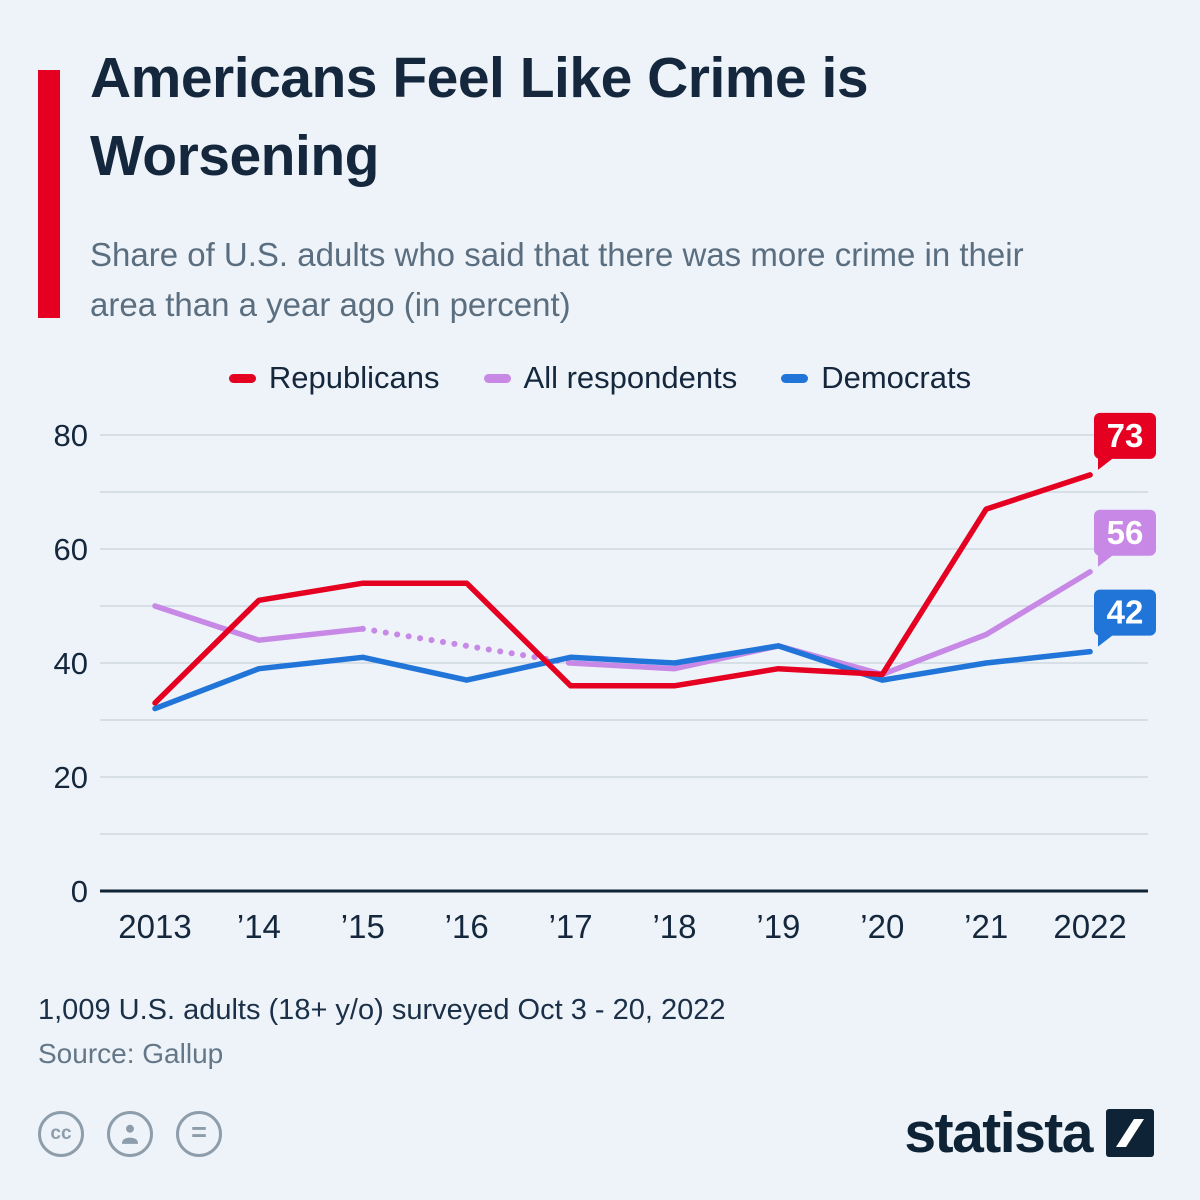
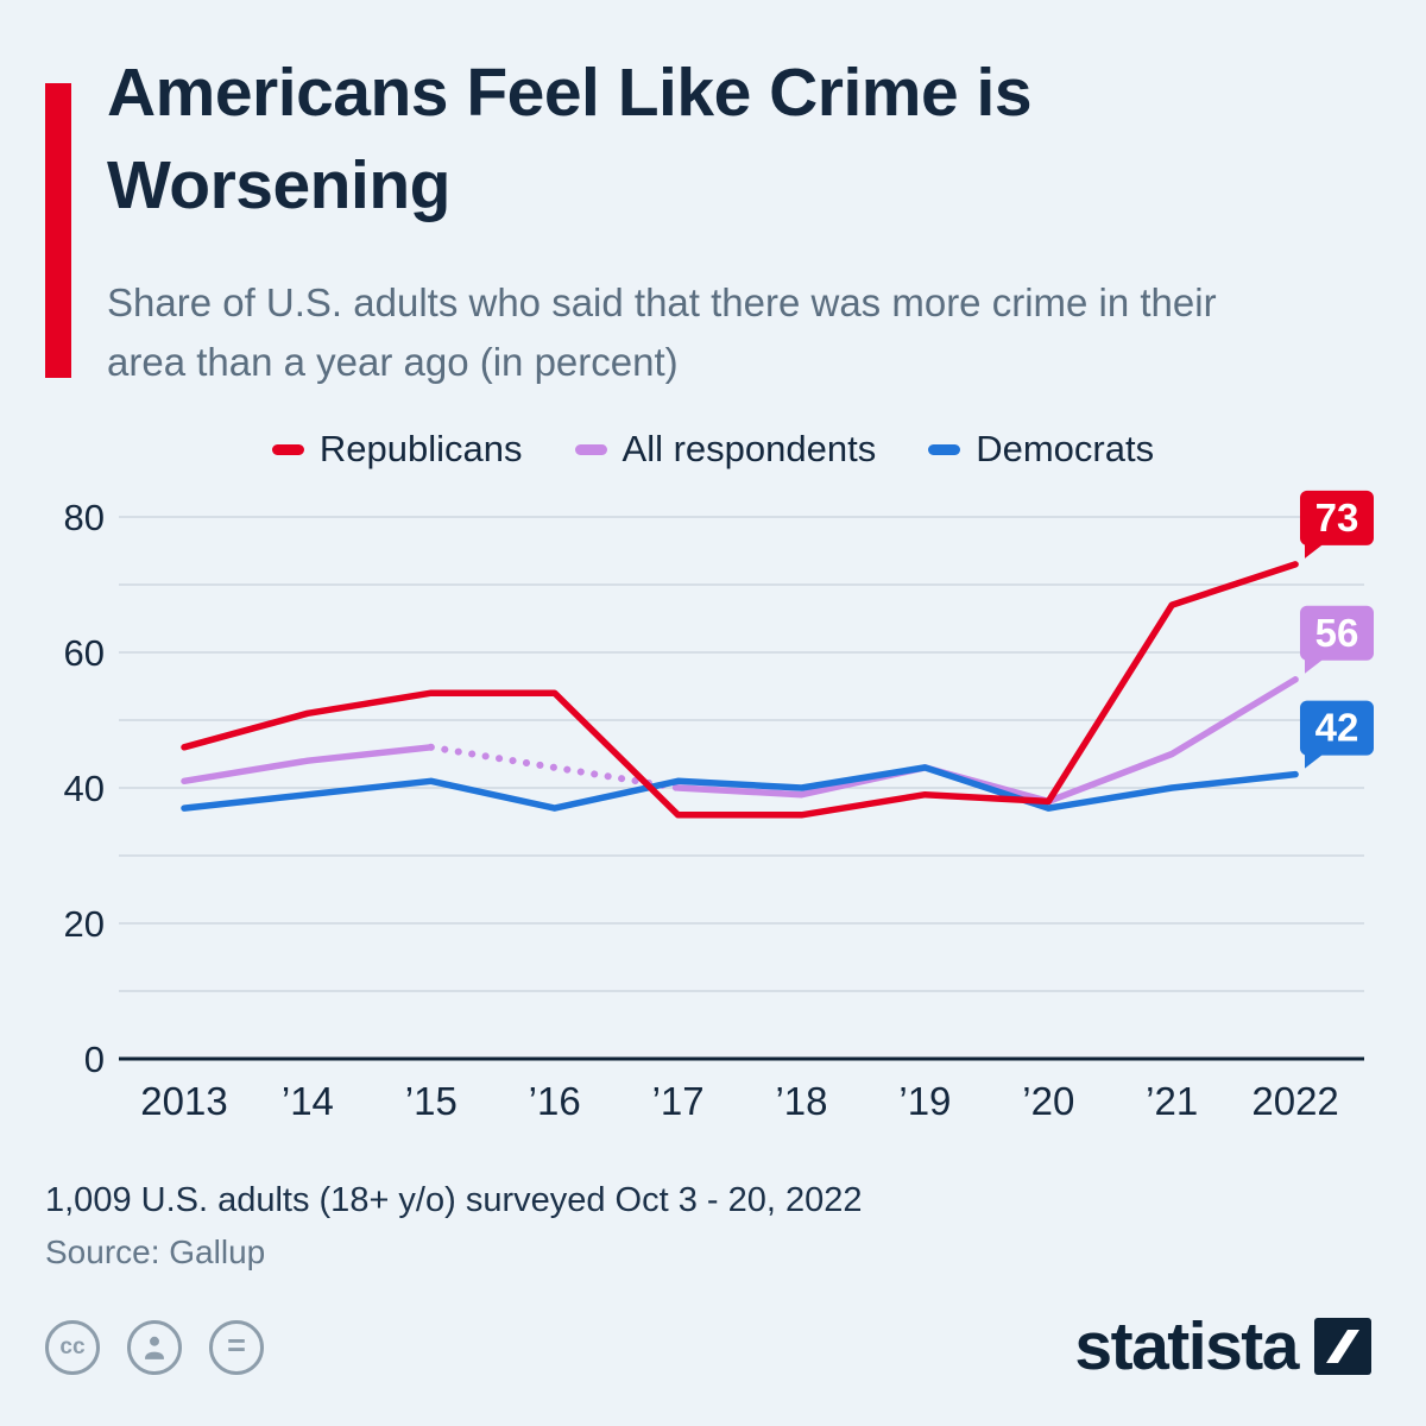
Republicans/2013: 33 -> 46
All respondents/2013: 50 -> 41
Democrats/2013: 32 -> 37
